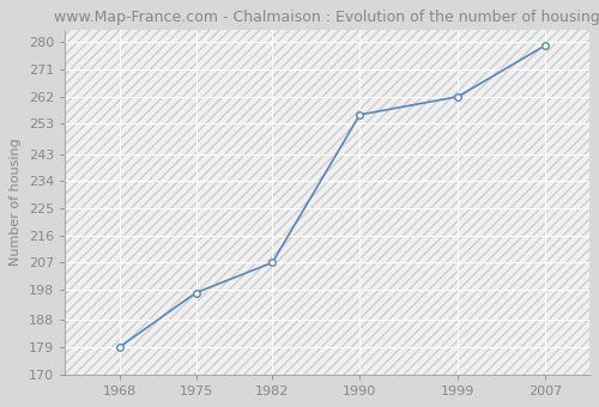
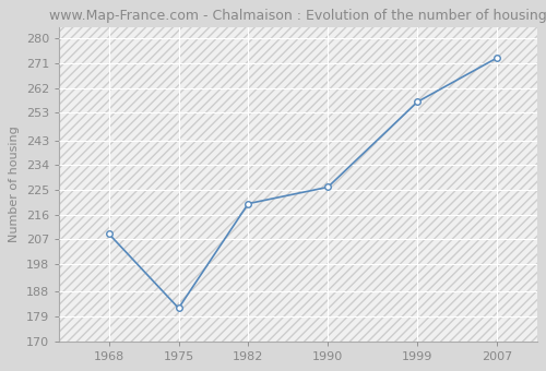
1968: 179 -> 209
1975: 197 -> 182
1982: 207 -> 220
1990: 256 -> 226
1999: 262 -> 257
2007: 279 -> 273
